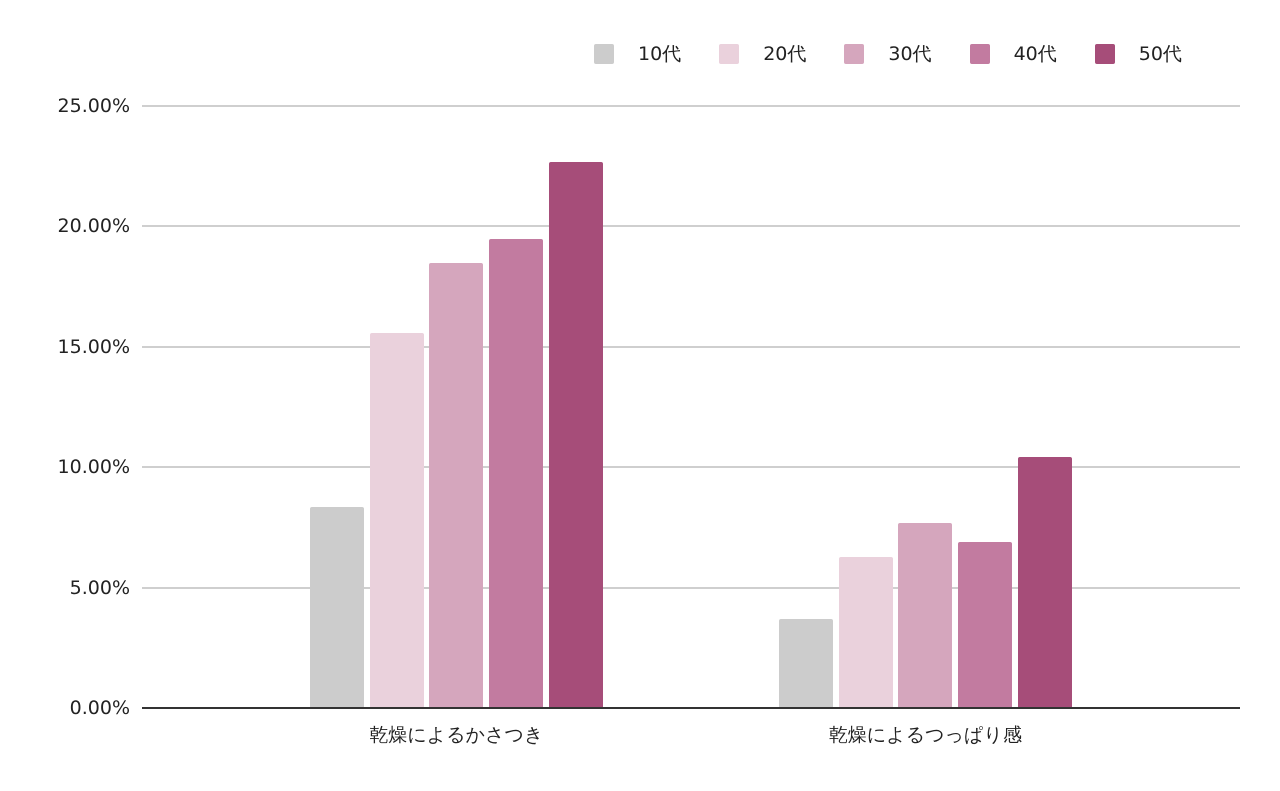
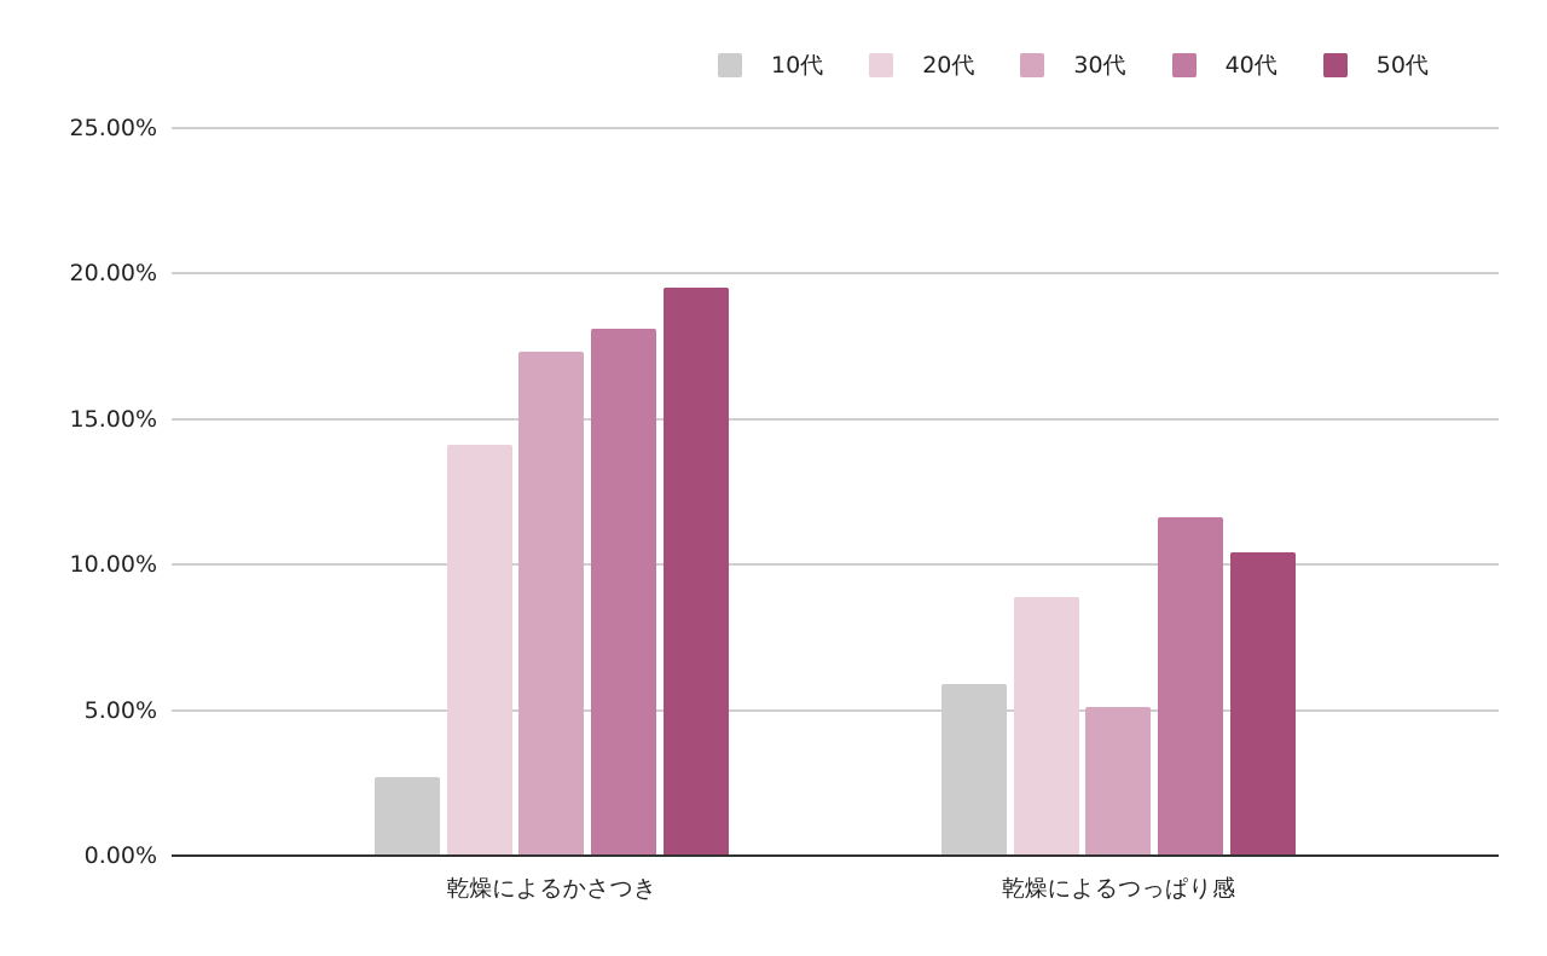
10代/乾燥によるかさつき: 8.3% -> 2.7%
20代/乾燥によるかさつき: 15.6% -> 14.1%
30代/乾燥によるかさつき: 18.4% -> 17.3%
40代/乾燥によるかさつき: 19.4% -> 18.1%
50代/乾燥によるかさつき: 22.6% -> 19.5%
10代/乾燥によるつっぱり感: 3.7% -> 5.9%
20代/乾燥によるつっぱり感: 6.3% -> 8.9%
30代/乾燥によるつっぱり感: 7.7% -> 5.1%
40代/乾燥によるつっぱり感: 6.9% -> 11.6%
